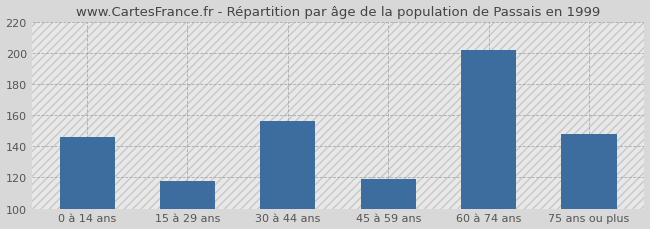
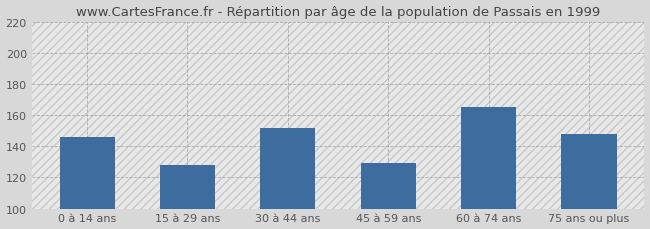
15 à 29 ans: 118 -> 128
30 à 44 ans: 156 -> 152
45 à 59 ans: 119 -> 129
60 à 74 ans: 202 -> 165
